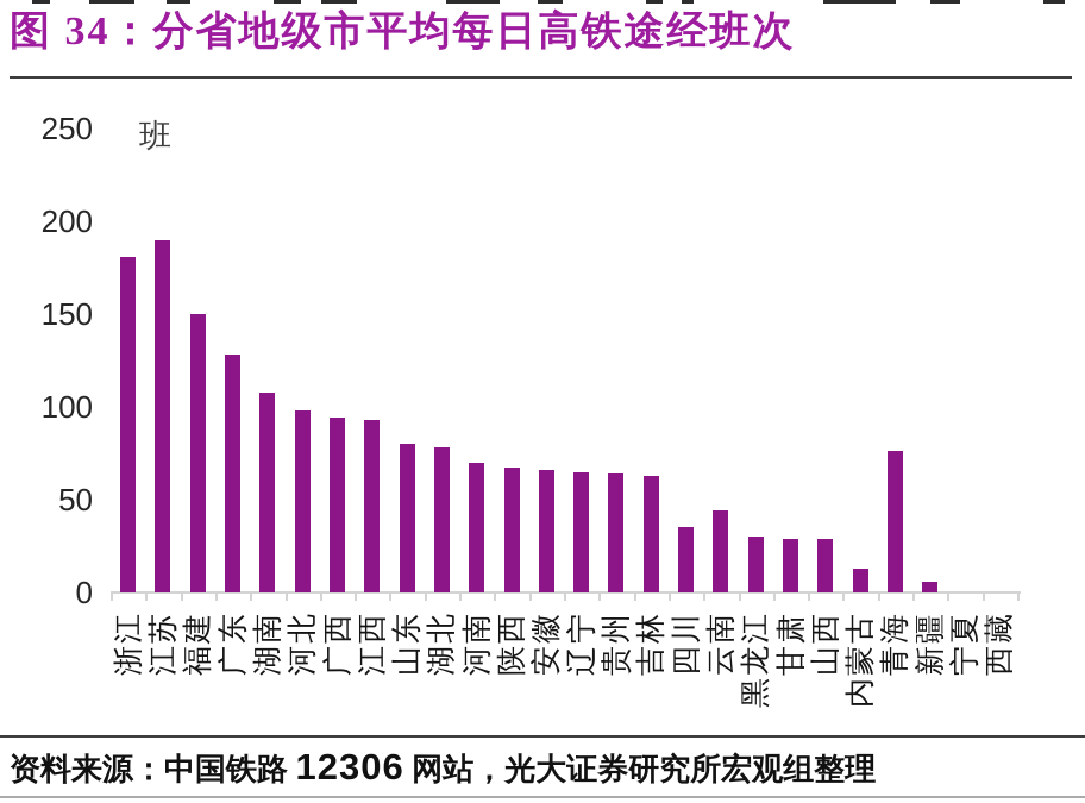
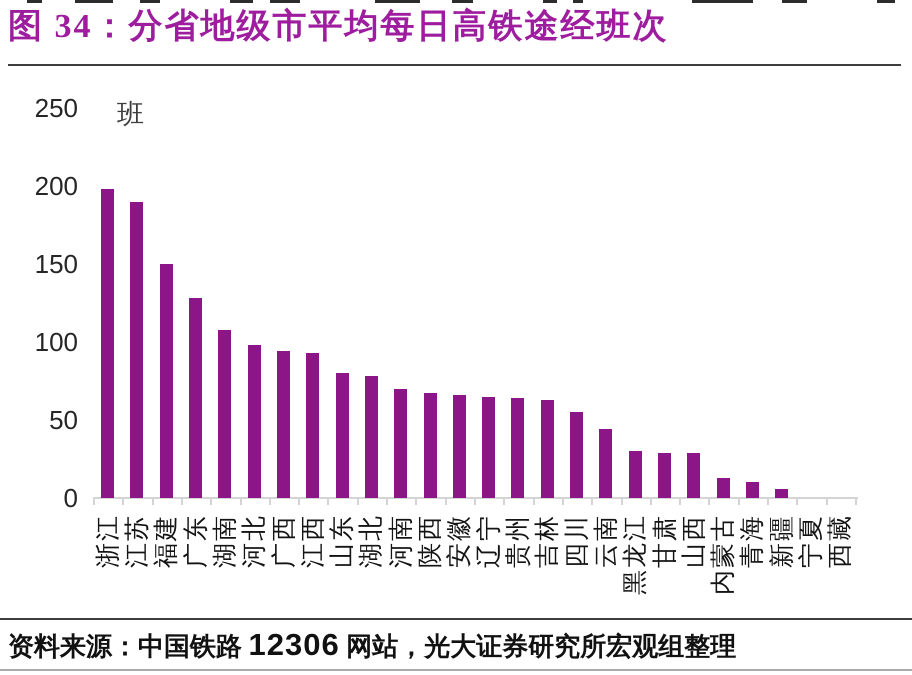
浙江: 181 -> 198
四川: 35 -> 55
青海: 76 -> 10
